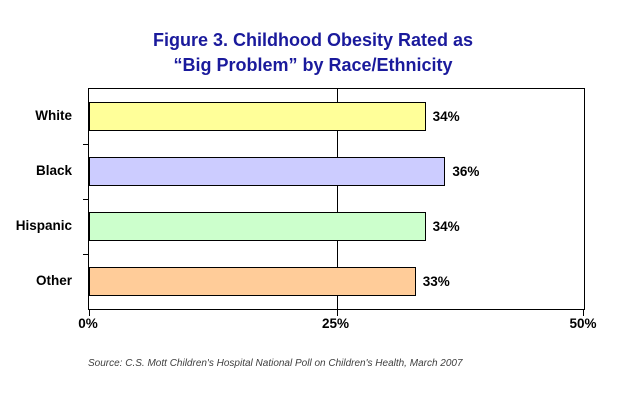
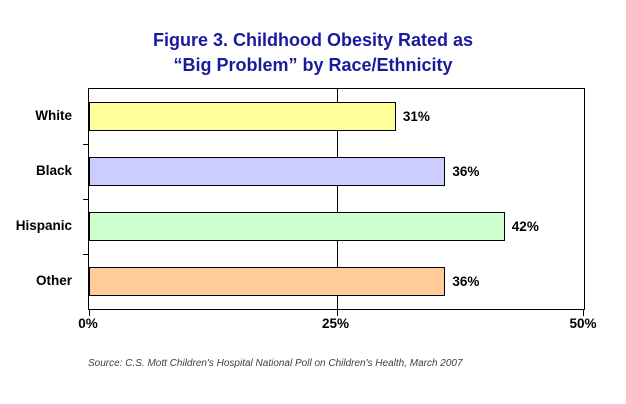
White: 34% -> 31%
Hispanic: 34% -> 42%
Other: 33% -> 36%
